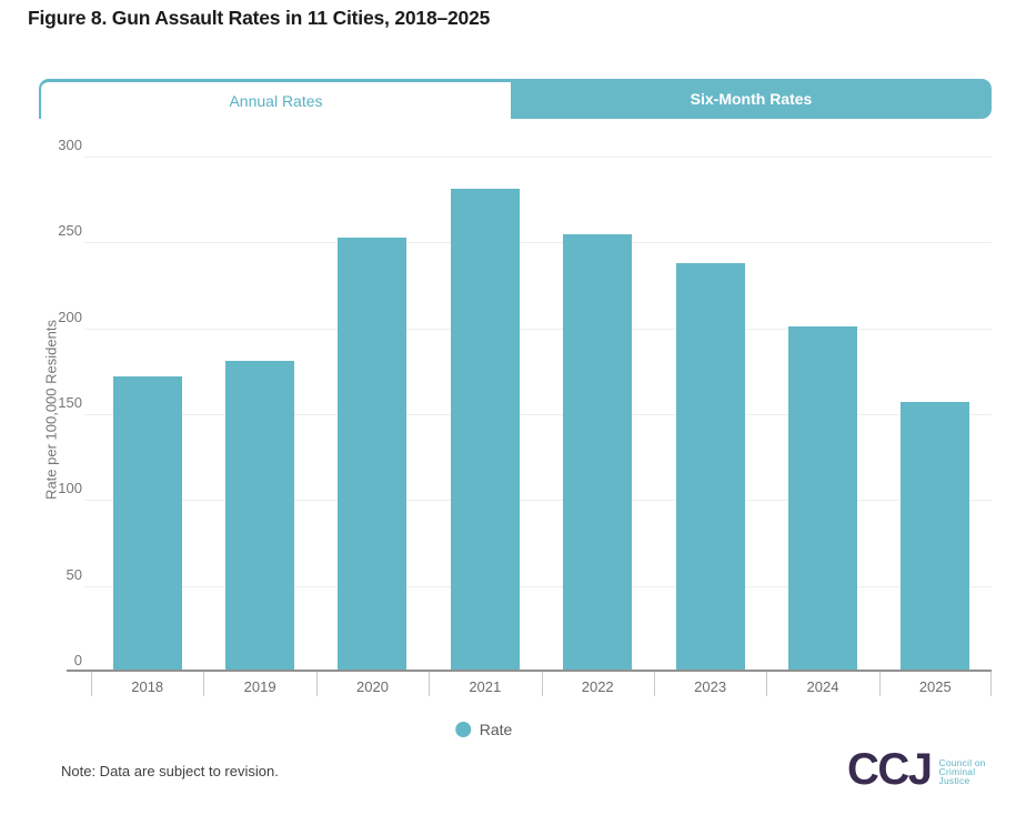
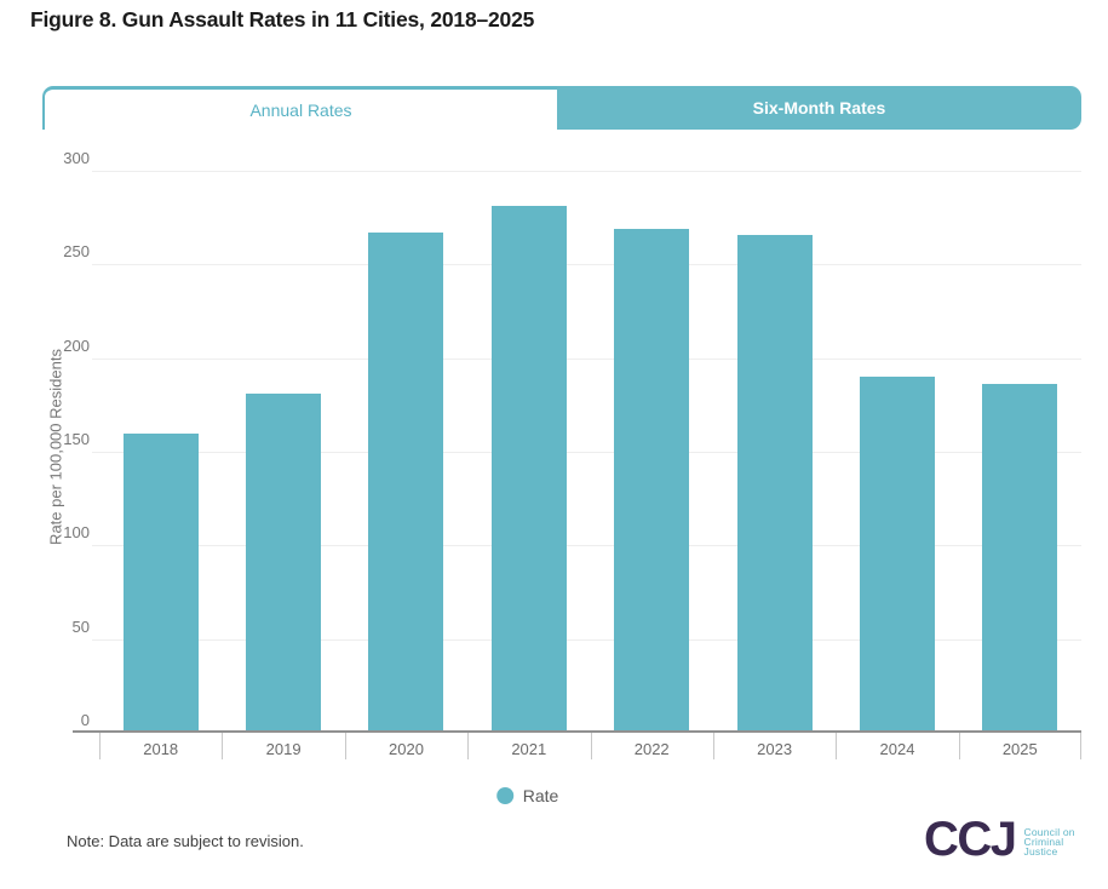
2018: 172 -> 160
2020: 253 -> 267
2022: 255 -> 269
2023: 238 -> 266
2024: 201 -> 190
2025: 157 -> 186
